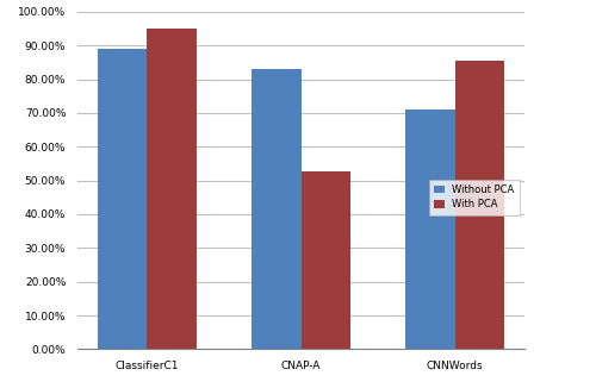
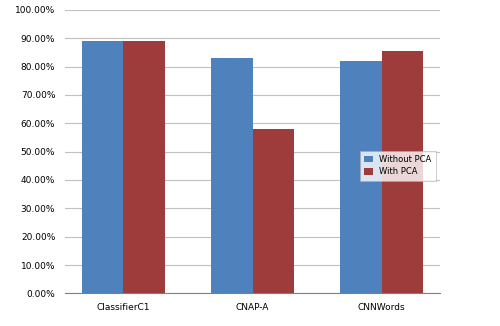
With PCA/ClassifierC1: 95.0% -> 89.0%
With PCA/CNAP-A: 52.5% -> 58.0%
Without PCA/CNNWords: 71% -> 82%
